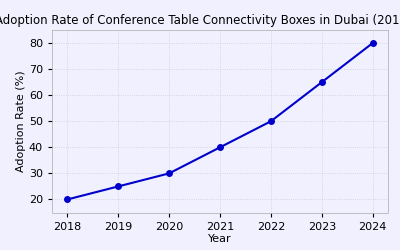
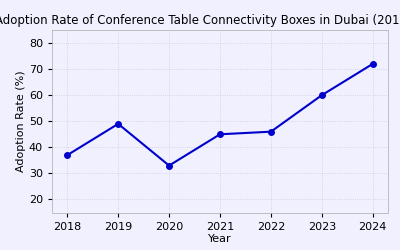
2018: 20 -> 37
2019: 25 -> 49
2020: 30 -> 33
2021: 40 -> 45
2022: 50 -> 46
2023: 65 -> 60
2024: 80 -> 72
